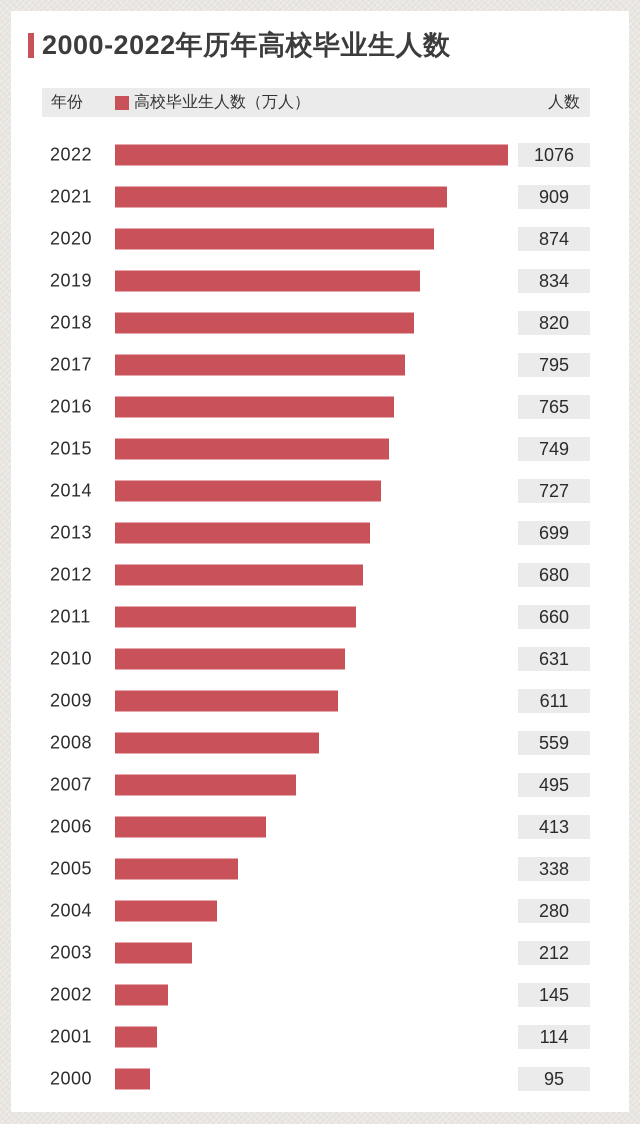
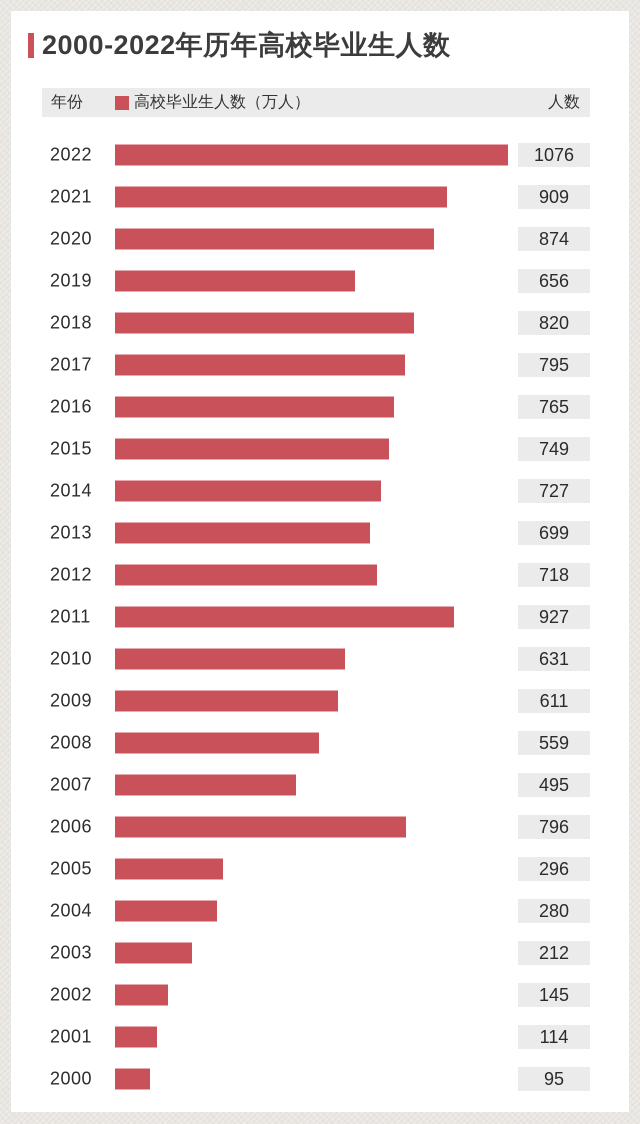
2019: 834 -> 656
2012: 680 -> 718
2011: 660 -> 927
2006: 413 -> 796
2005: 338 -> 296
